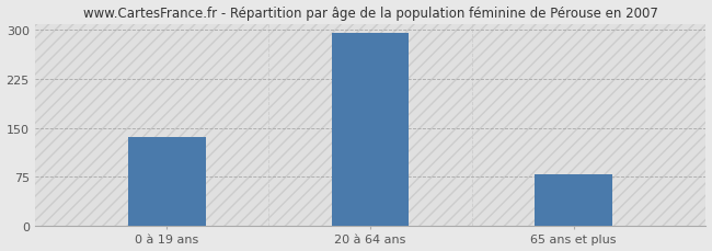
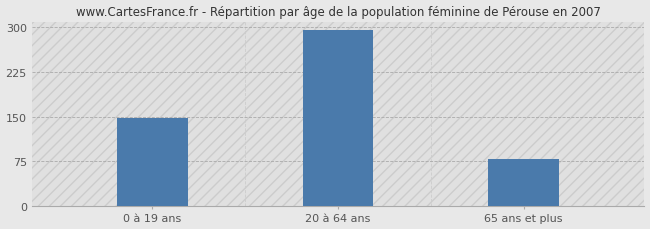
0 à 19 ans: 136 -> 148
